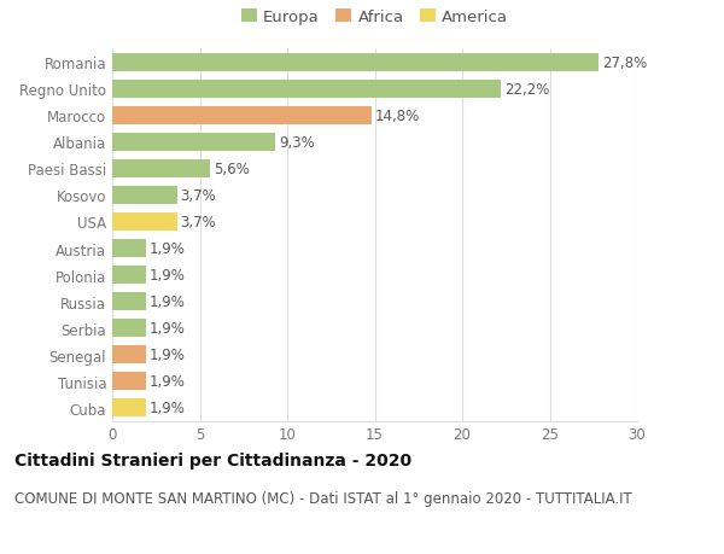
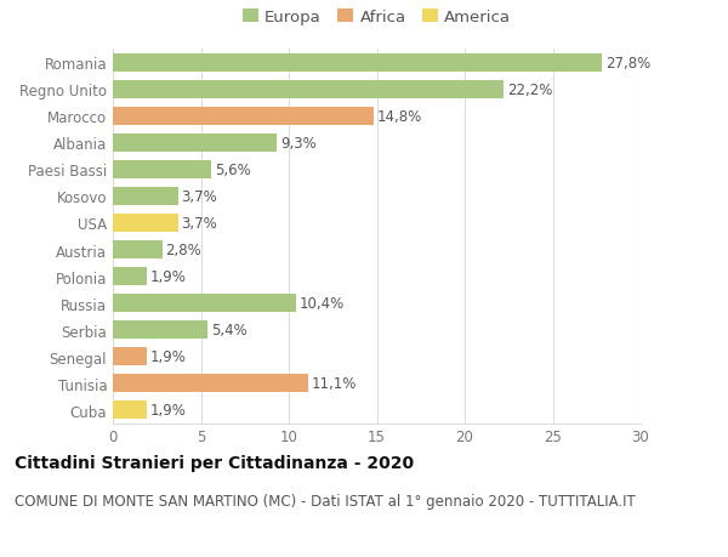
Austria: 1,9% -> 2,8%
Russia: 1,9% -> 10,4%
Serbia: 1,9% -> 5,4%
Tunisia: 1,9% -> 11,1%
